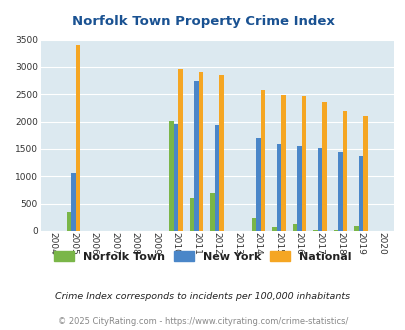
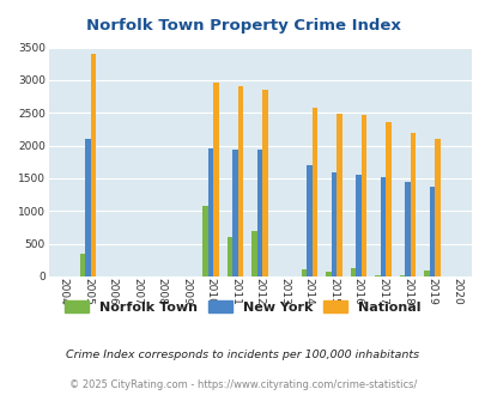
New York/2005: 1060 -> 2100
Norfolk Town/2010: 2020 -> 1080
New York/2011: 2740 -> 1930
Norfolk Town/2014: 240 -> 110
